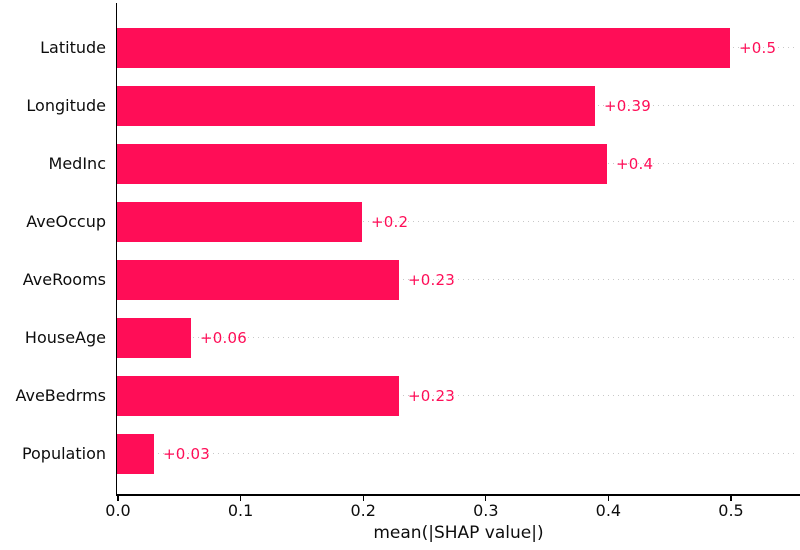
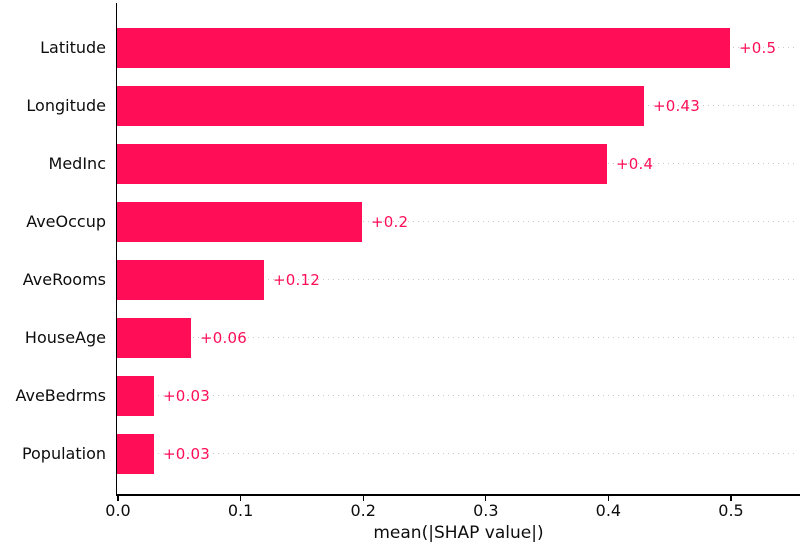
Longitude: +0.39 -> +0.43
AveRooms: +0.23 -> +0.12
AveBedrms: +0.23 -> +0.03
